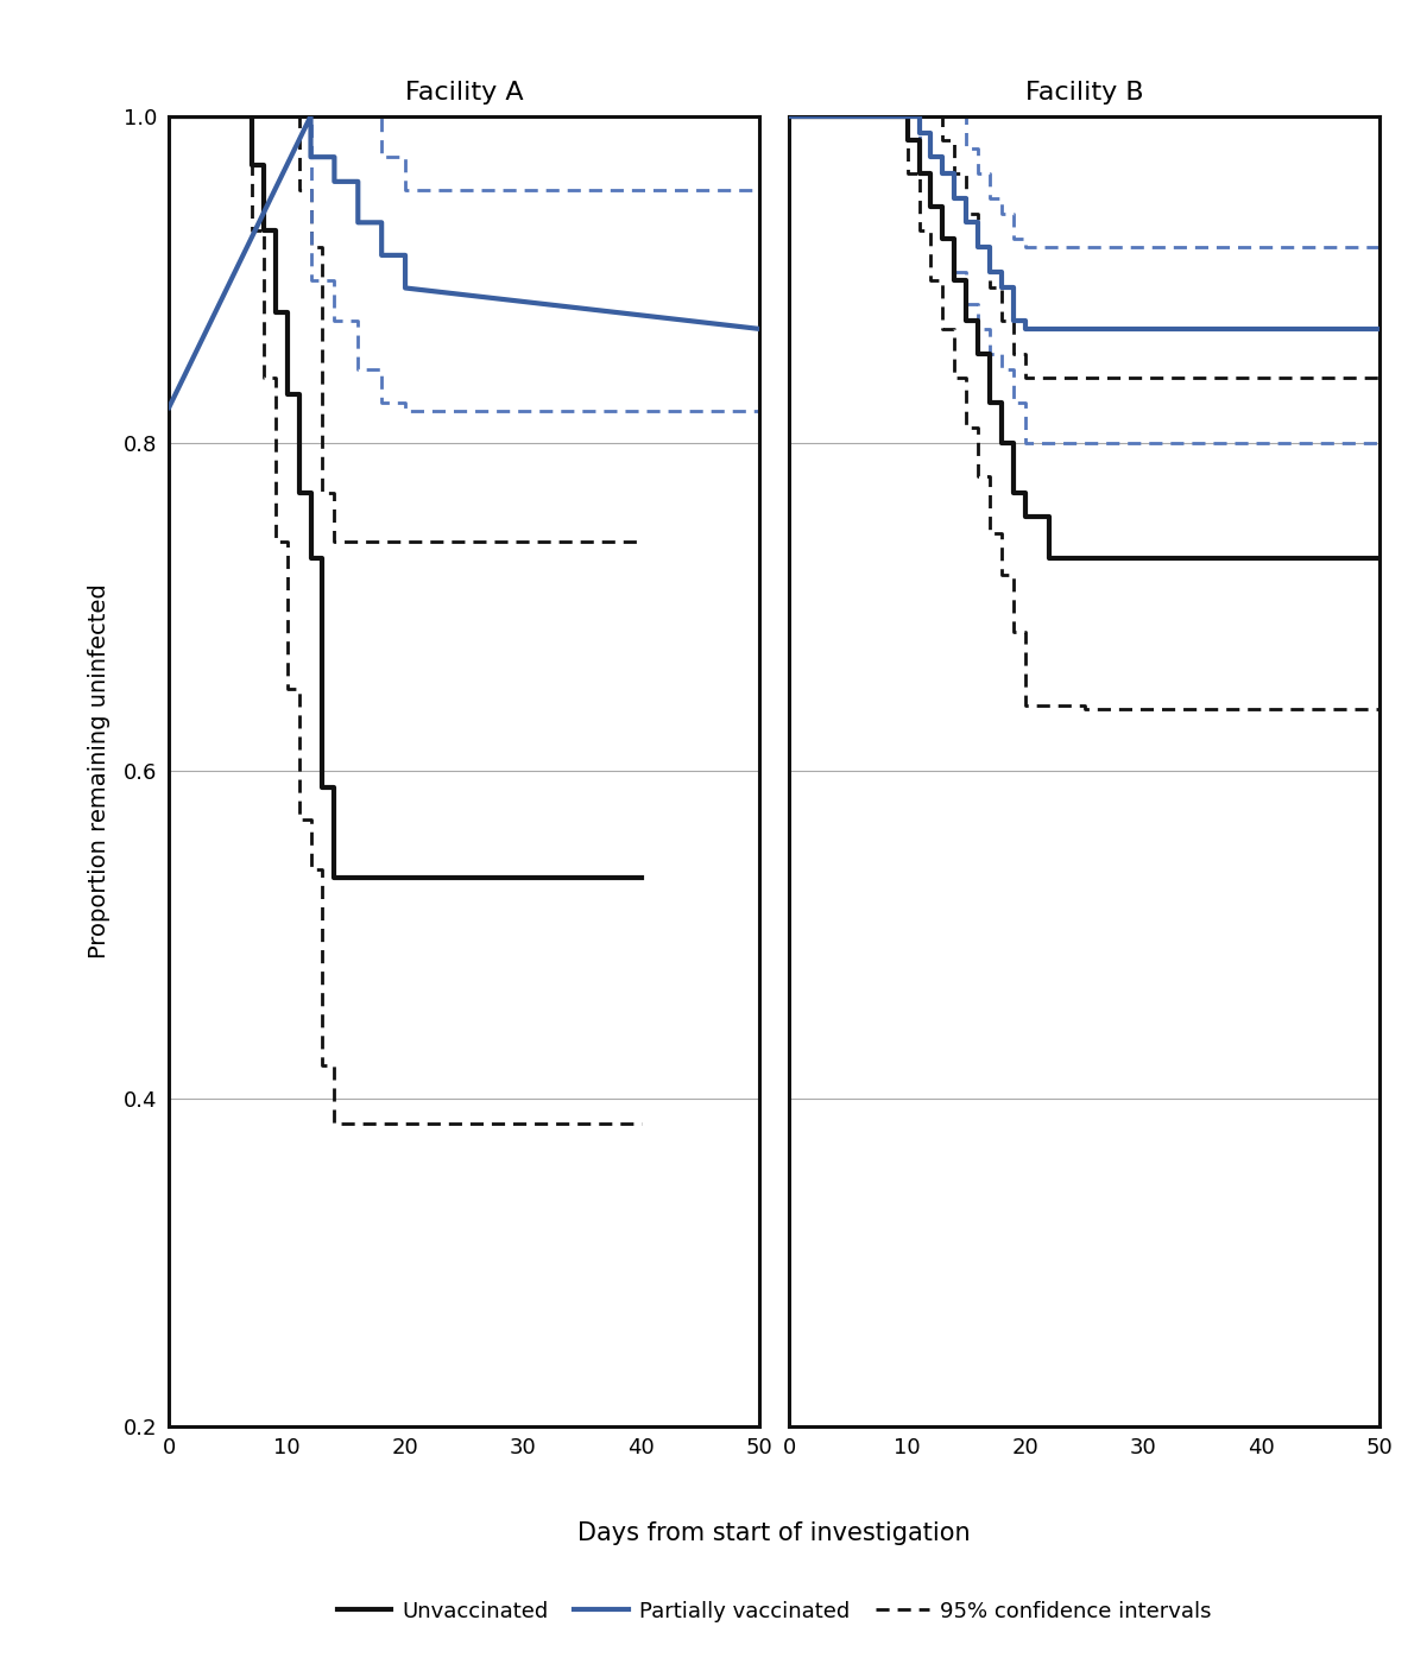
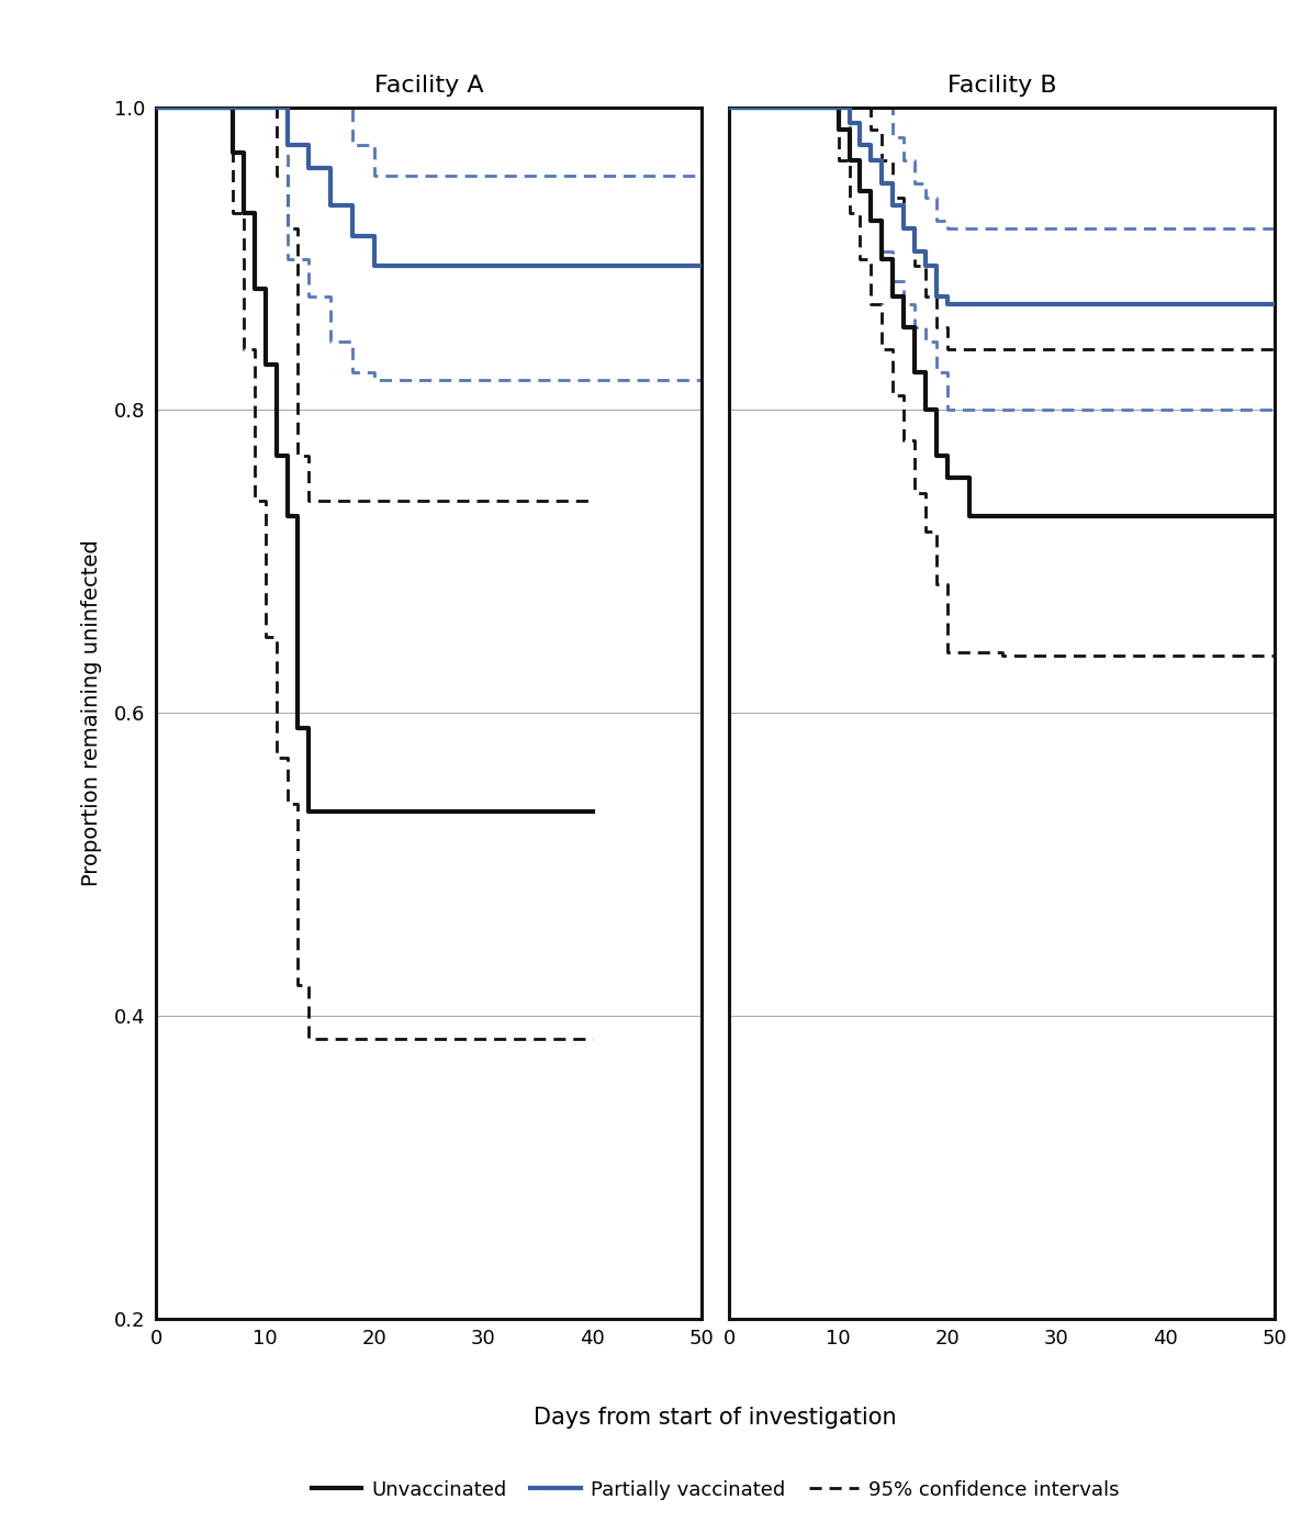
Facility A/Partially vaccinated/0: 0.822 -> 1.000
Facility A/Partially vaccinated/50: 0.870 -> 0.895
